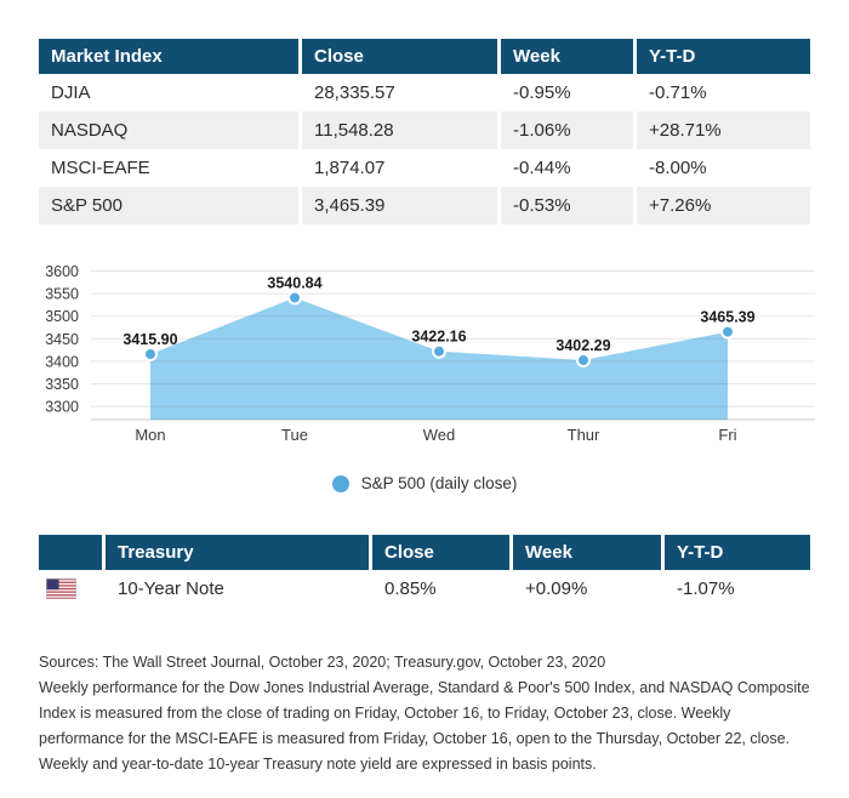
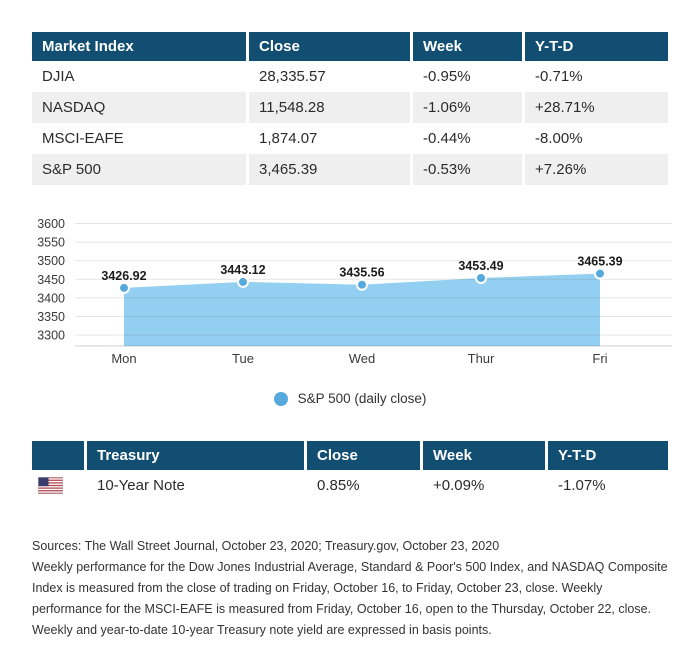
Mon: 3415.90 -> 3426.92
Tue: 3540.84 -> 3443.12
Wed: 3422.16 -> 3435.56
Thur: 3402.29 -> 3453.49
